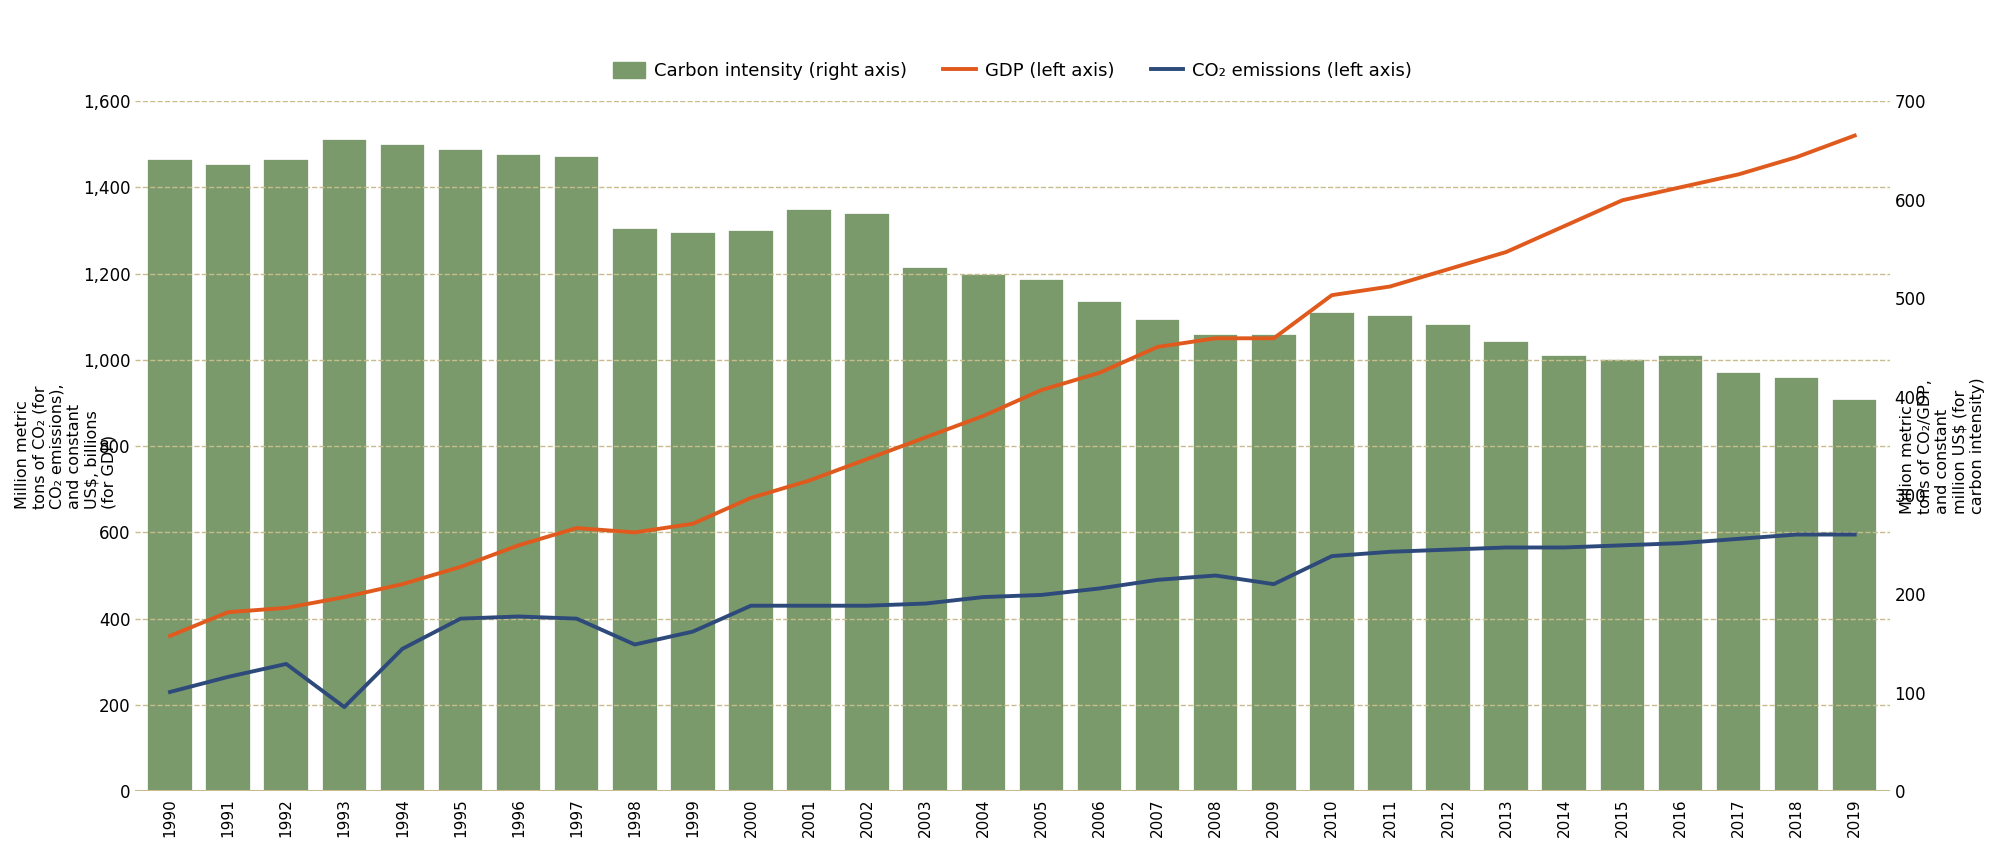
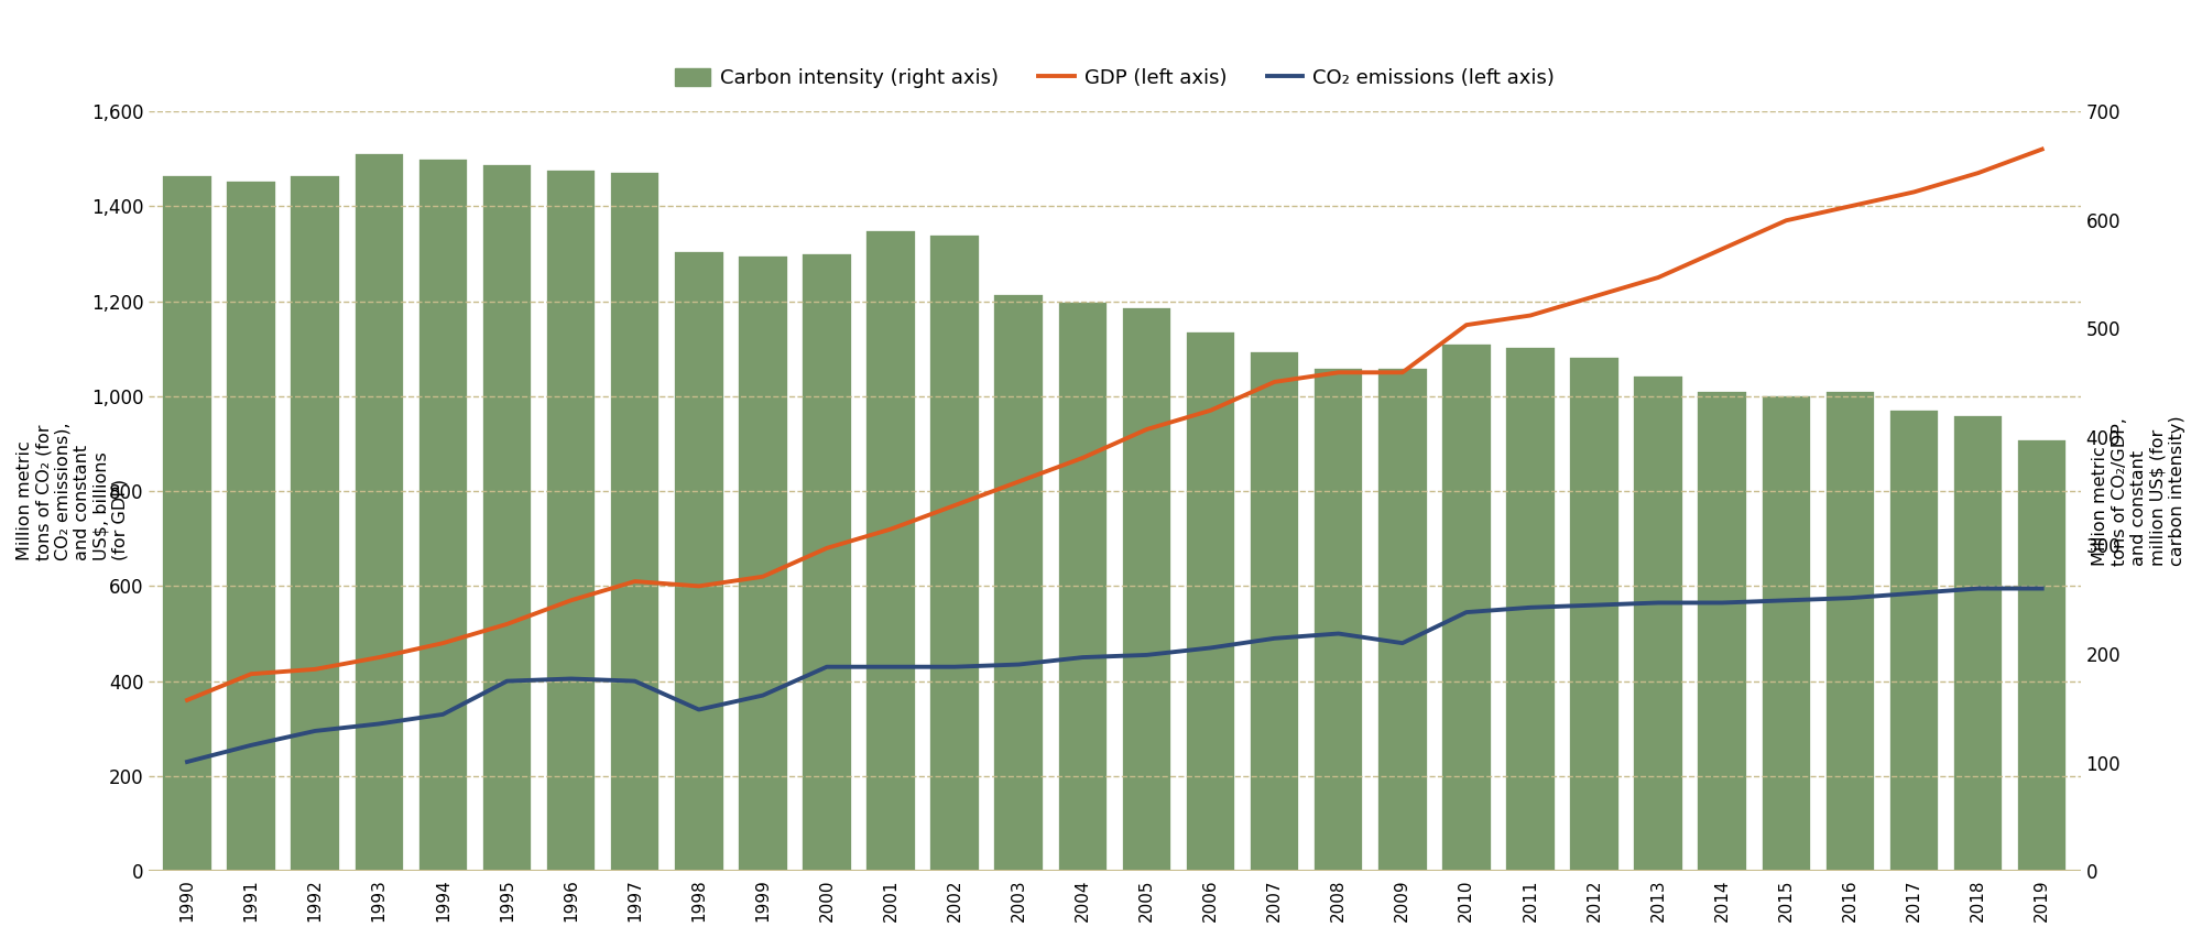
CO₂ emissions (left axis)/1993: 195 -> 310
